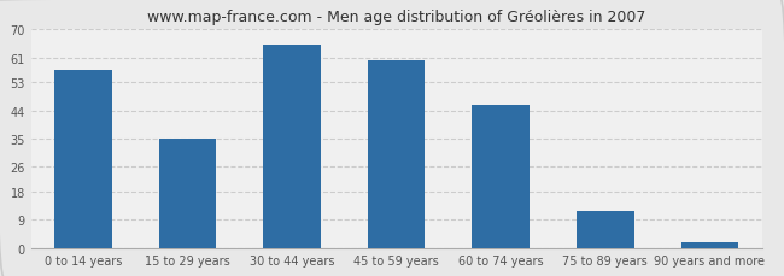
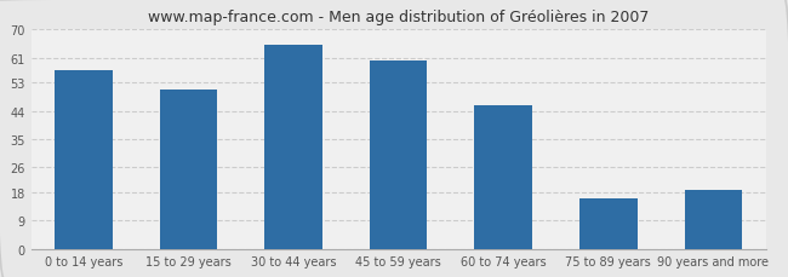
15 to 29 years: 35 -> 51
75 to 89 years: 12 -> 16
90 years and more: 2 -> 19
